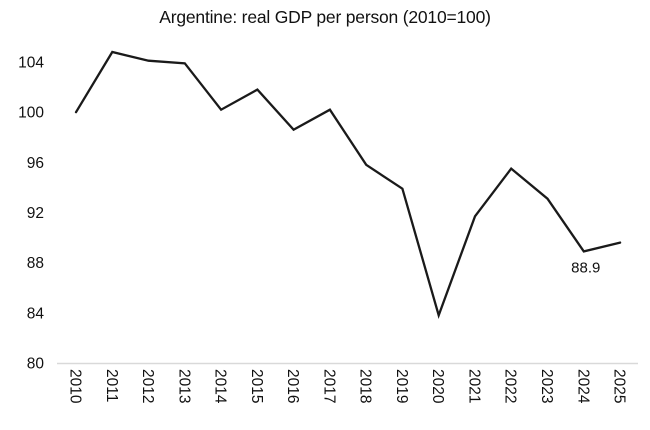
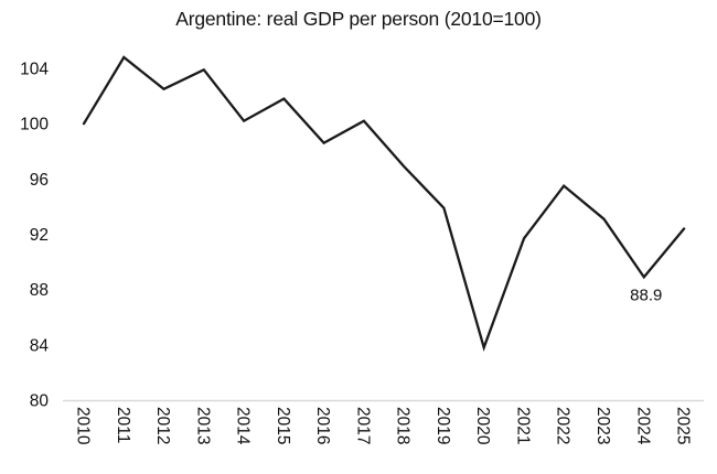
2012: 104.1 -> 102.5
2018: 95.8 -> 96.9
2025: 89.6 -> 92.4
